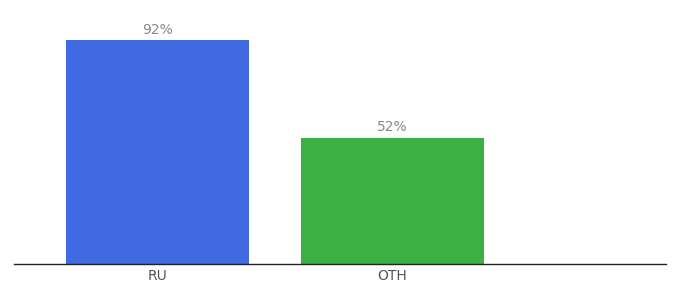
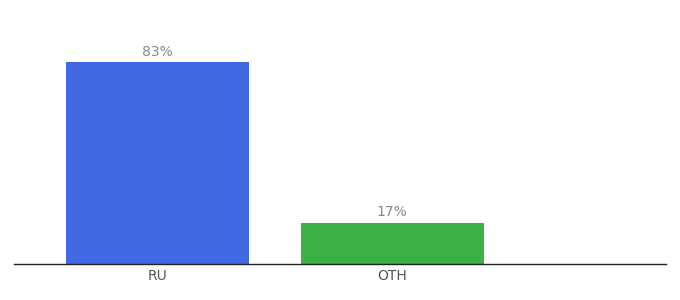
RU: 92% -> 83%
OTH: 52% -> 17%
